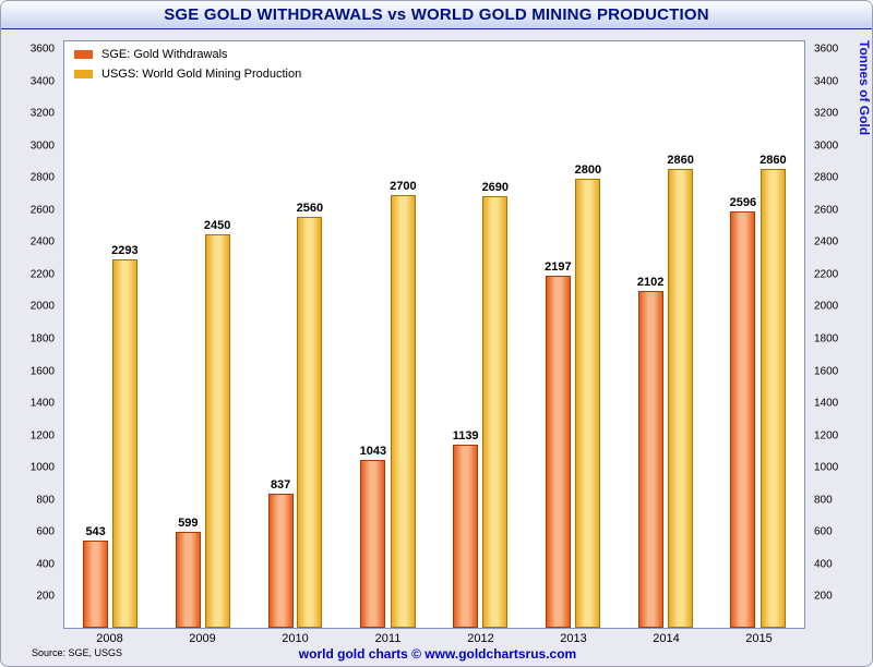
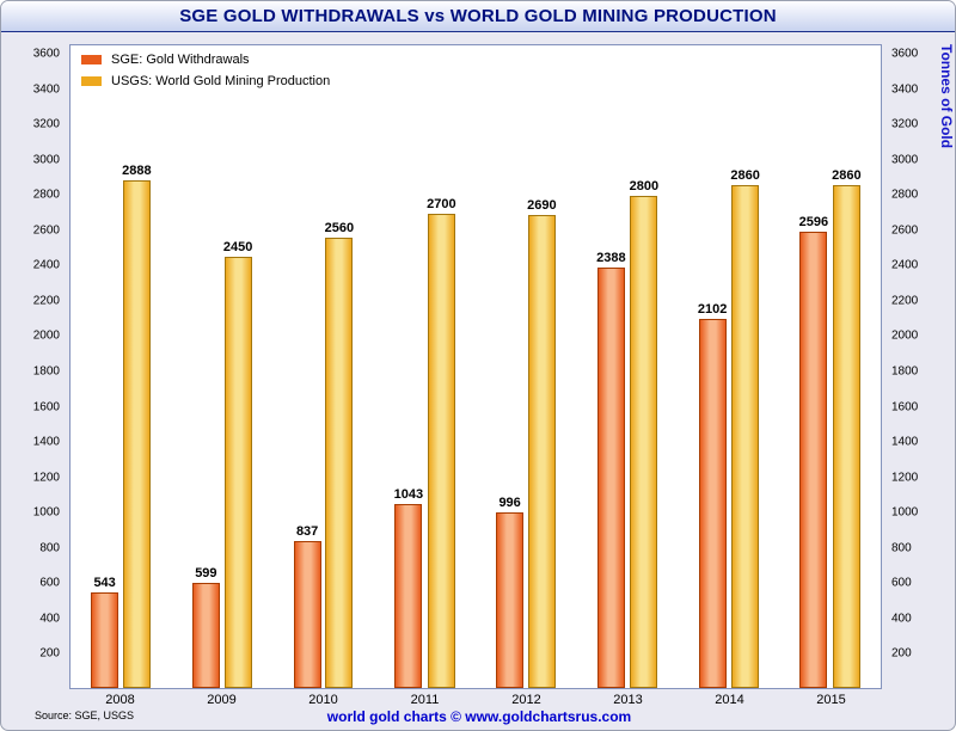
USGS: World Gold Mining Production/2008: 2293 -> 2888
SGE: Gold Withdrawals/2012: 1139 -> 996
SGE: Gold Withdrawals/2013: 2197 -> 2388
